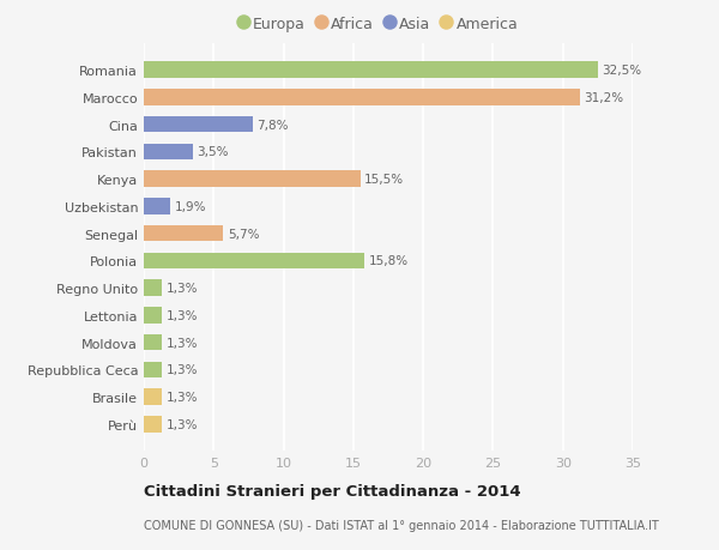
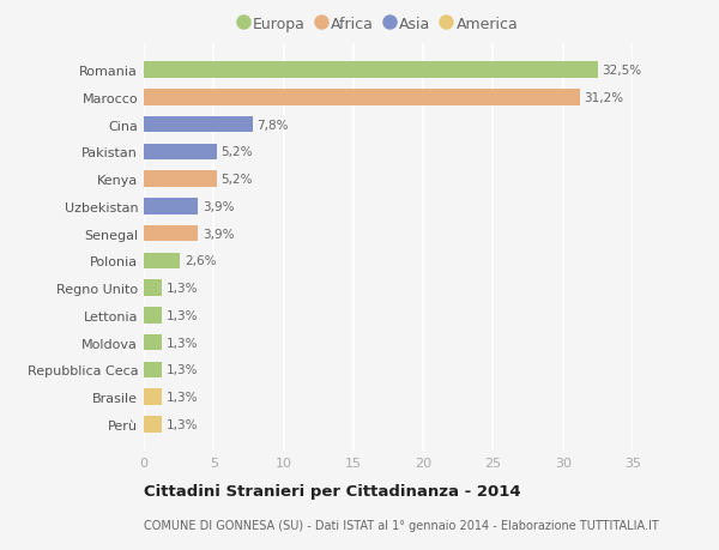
Pakistan: 3,5% -> 5,2%
Kenya: 15,5% -> 5,2%
Uzbekistan: 1,9% -> 3,9%
Senegal: 5,7% -> 3,9%
Polonia: 15,8% -> 2,6%
